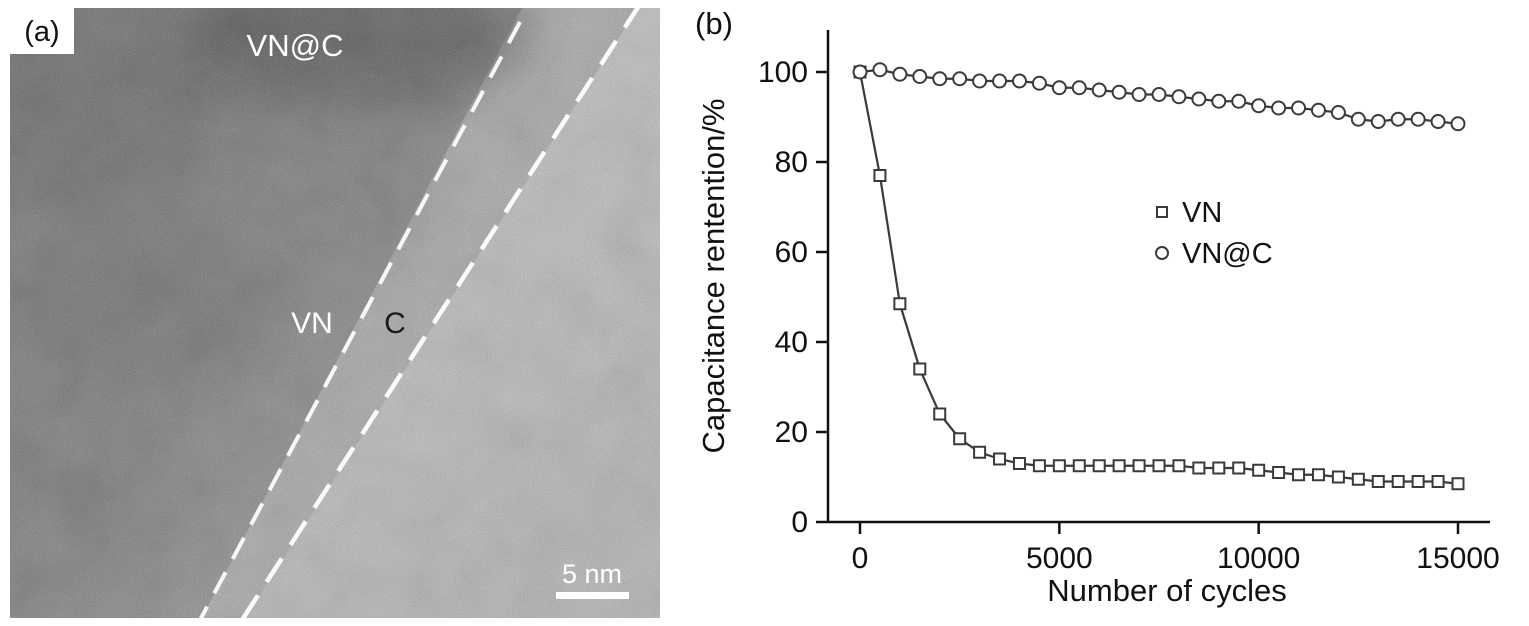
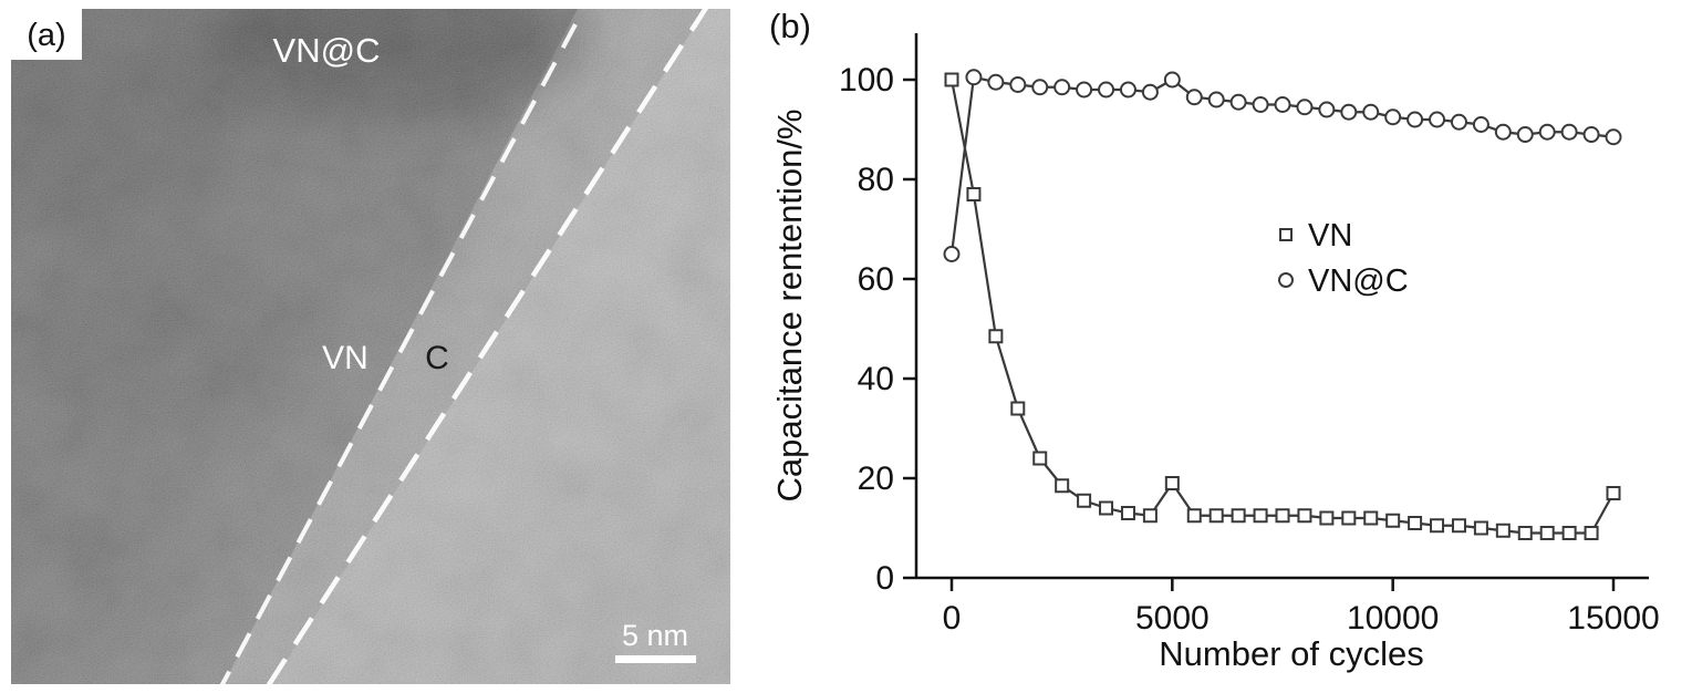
VN@C/0: 100 -> 65
VN/5000: 12 -> 19
VN@C/5000: 96 -> 100
VN/15000: 8 -> 17
